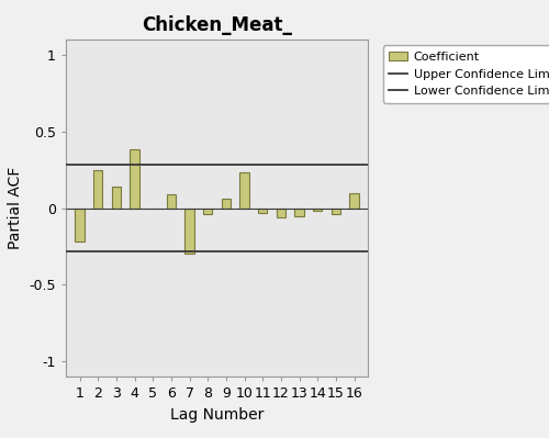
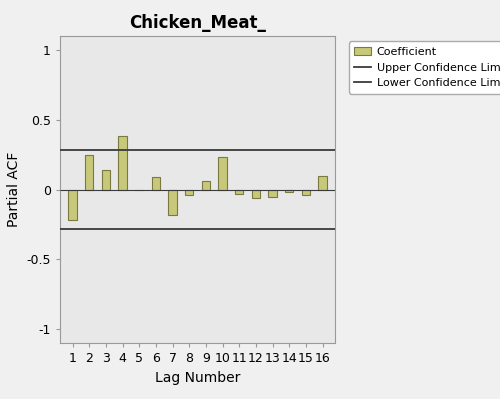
7: -0.30 -> -0.18
